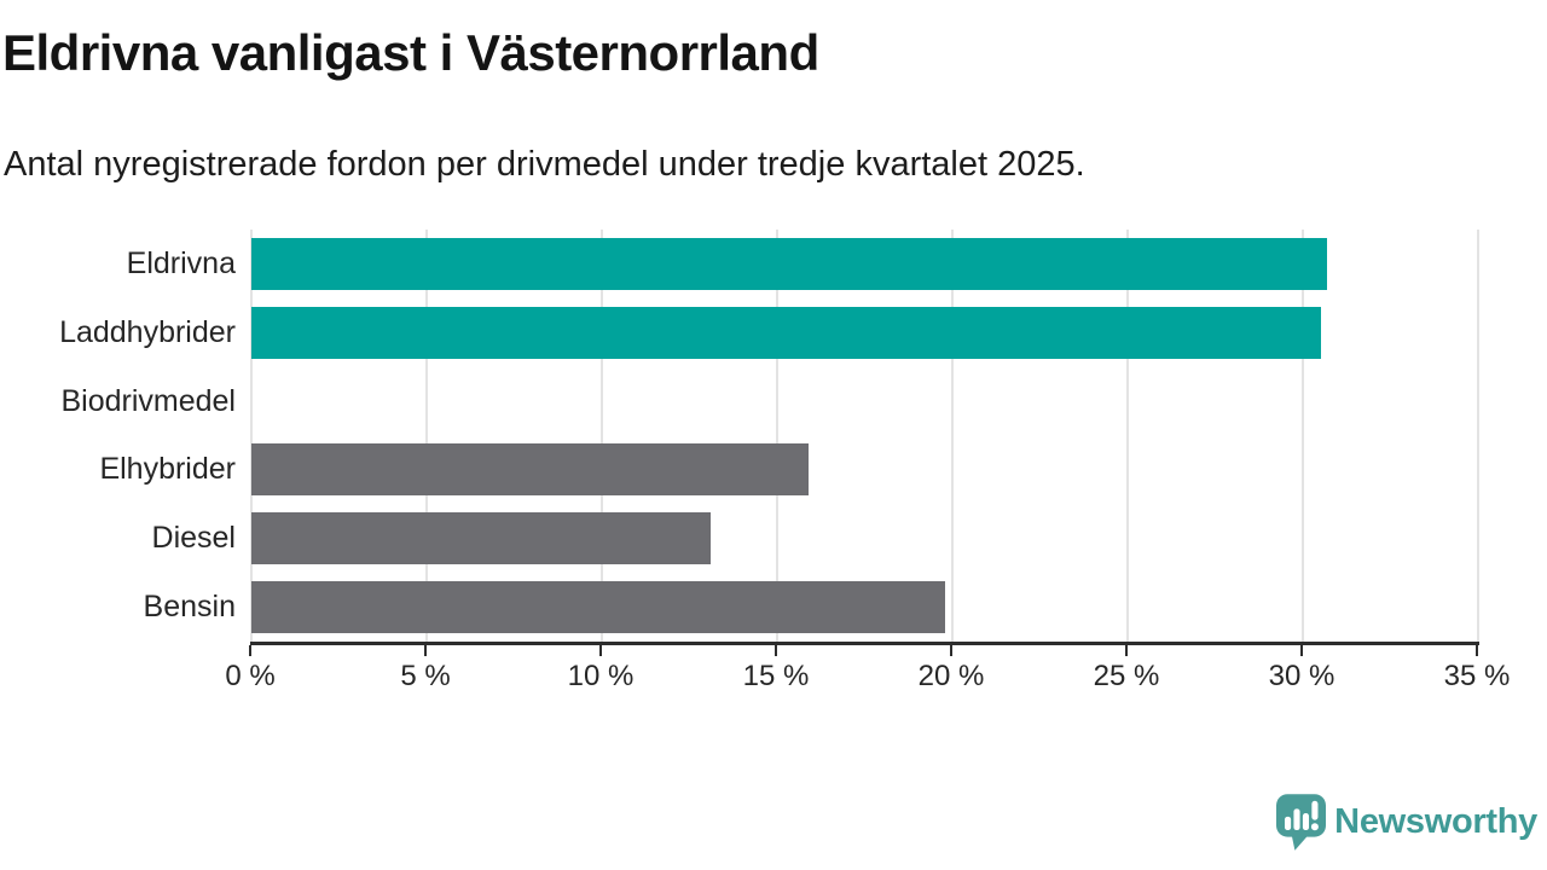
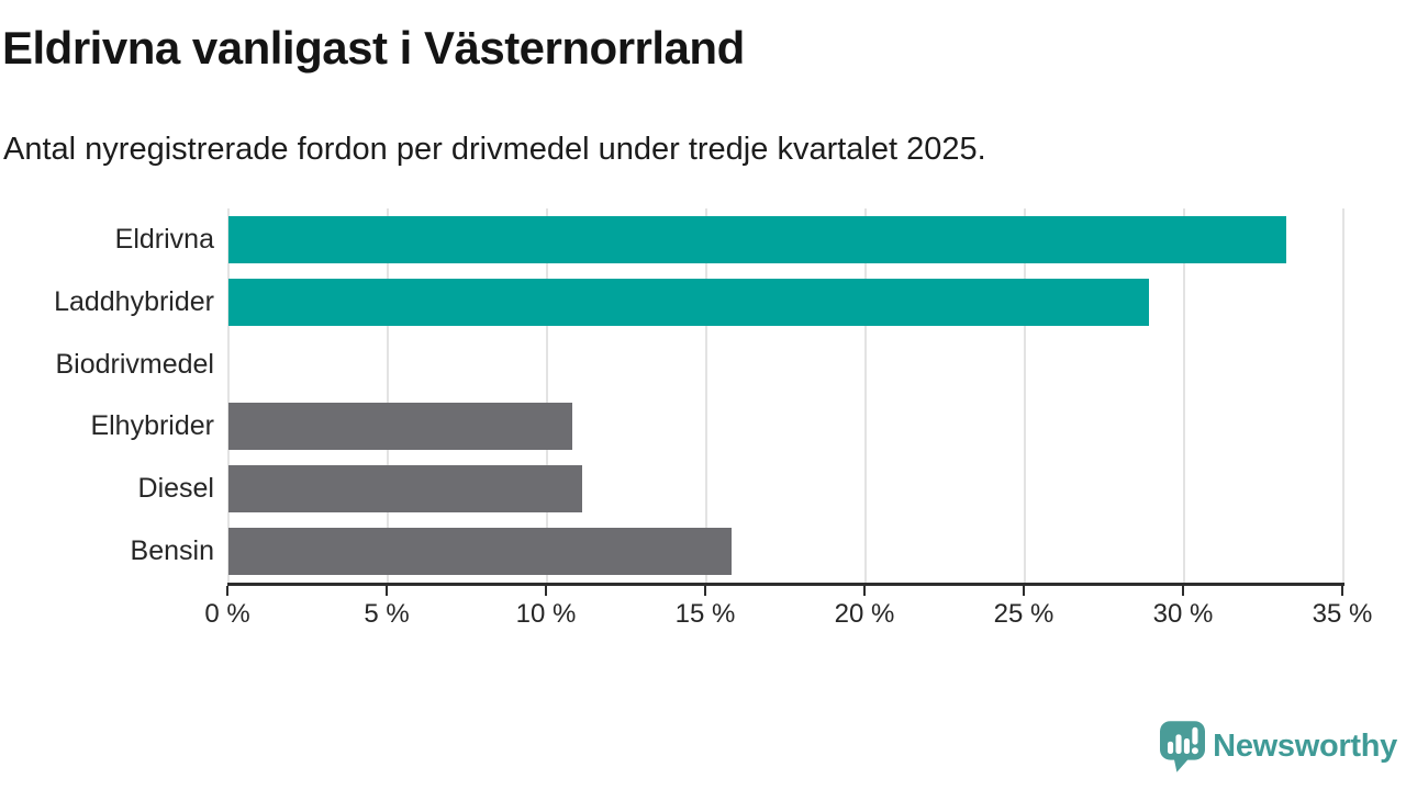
Eldrivna: 30.7% -> 33.2%
Laddhybrider: 30.5% -> 28.9%
Elhybrider: 15.9% -> 10.8%
Diesel: 13.1% -> 11.1%
Bensin: 19.8% -> 15.8%
